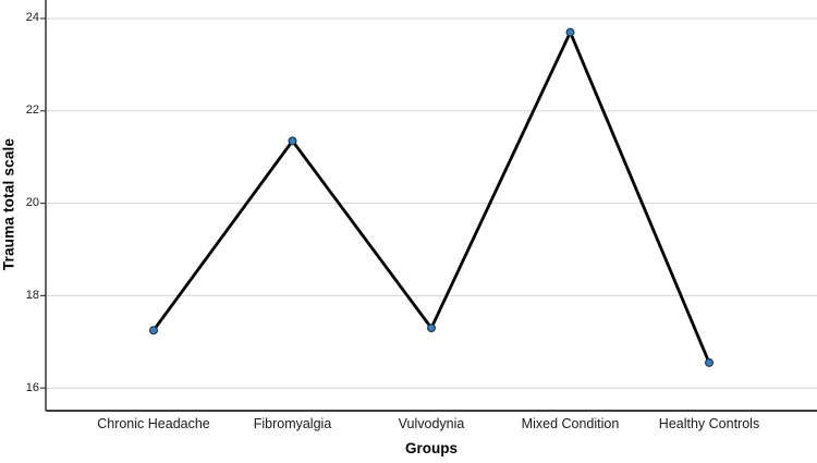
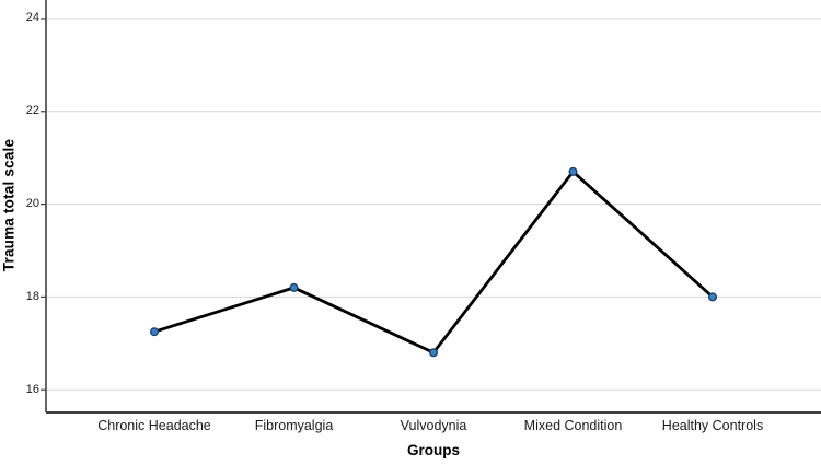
Fibromyalgia: 21.4 -> 18.2
Vulvodynia: 17.3 -> 16.8
Mixed Condition: 23.7 -> 20.7
Healthy Controls: 16.6 -> 18.0
